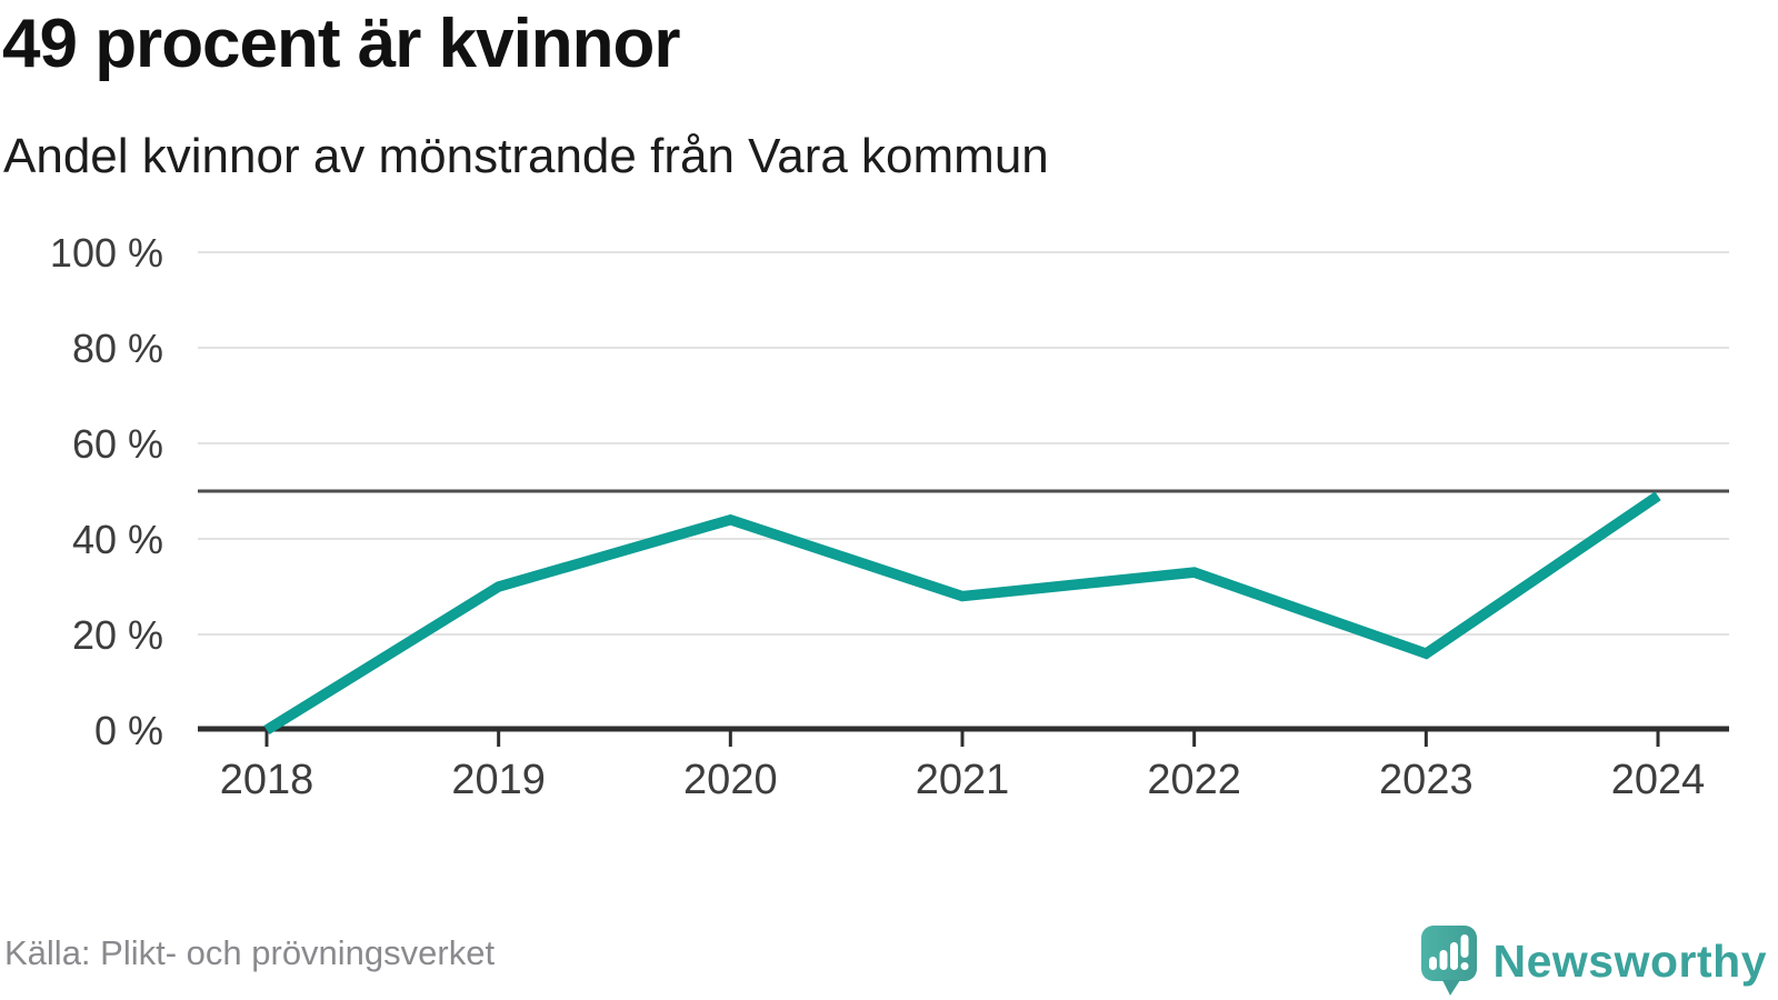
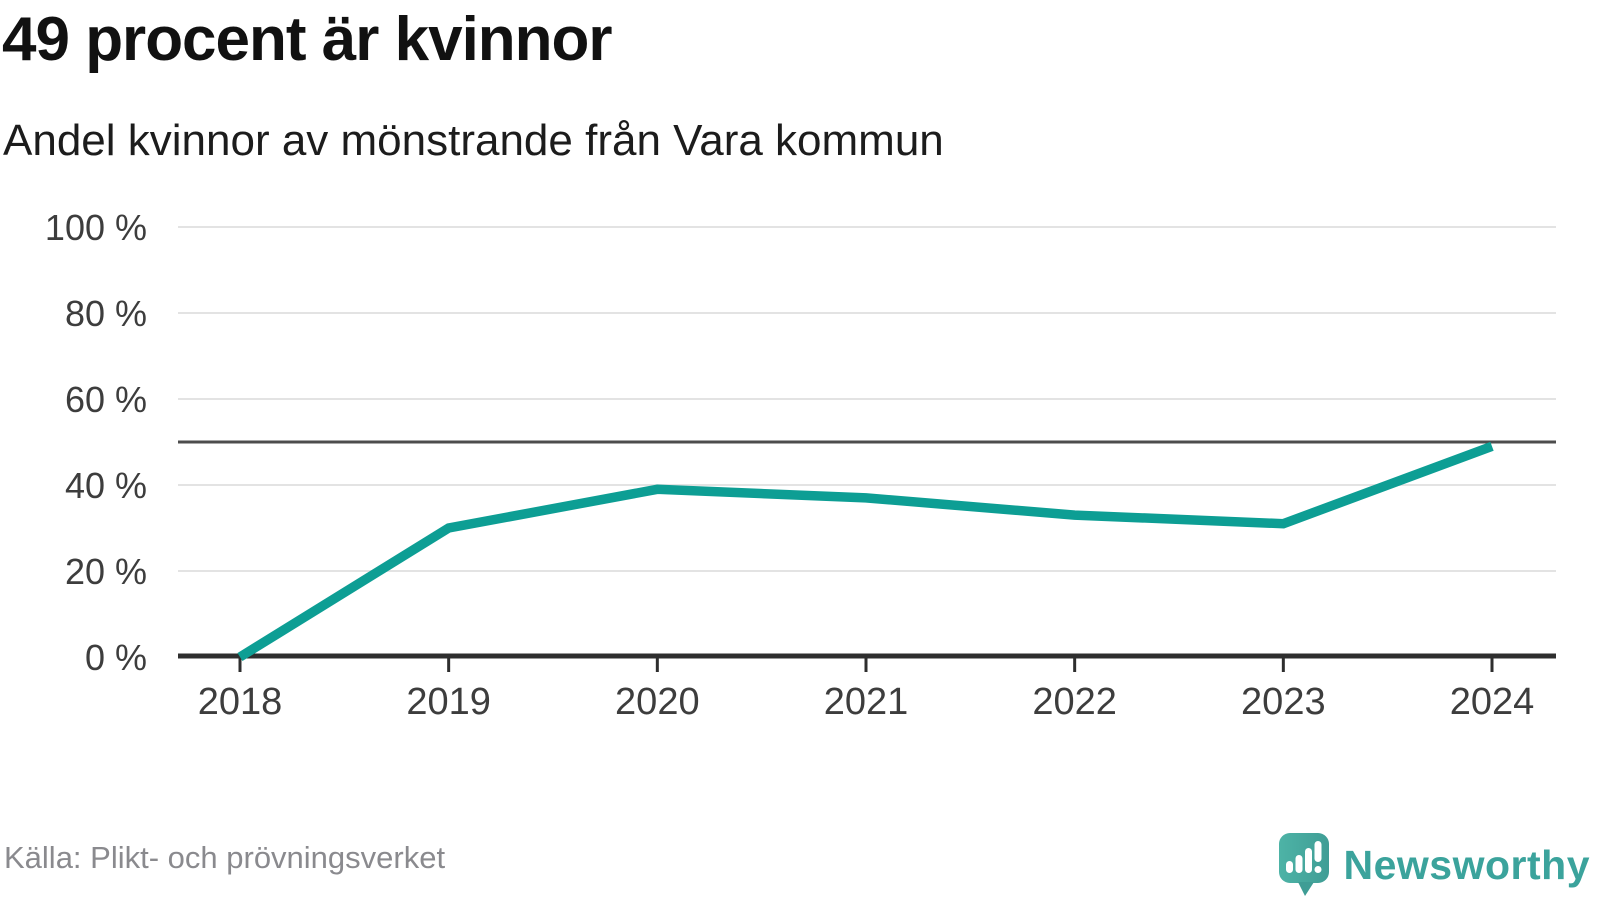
2020: 44% -> 39%
2021: 28% -> 37%
2023: 16% -> 31%
